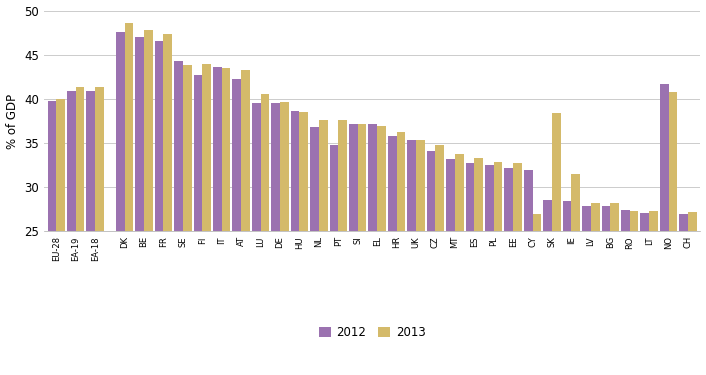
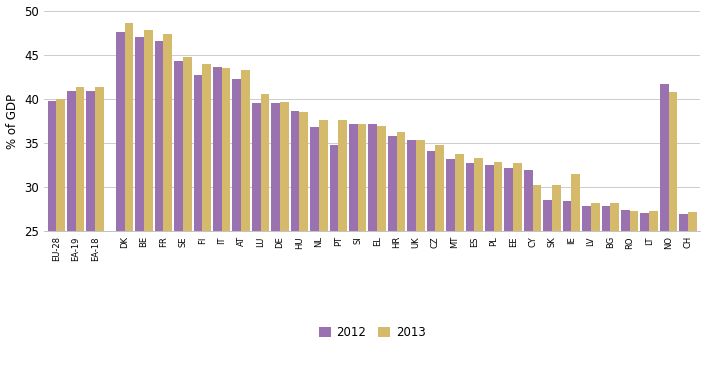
2013/SE: 43.8 -> 44.7
2013/CY: 27.0 -> 30.3
2013/SK: 38.4 -> 30.3
